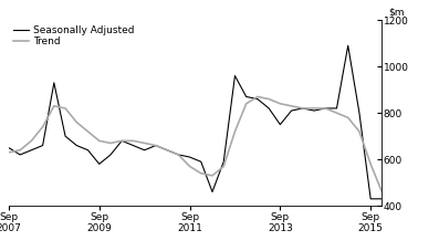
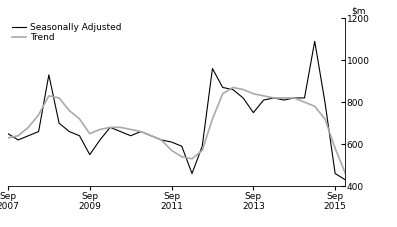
Seasonally Adjusted/Sep 2009: 580 -> 550
Trend/Sep 2009: 680 -> 650
Seasonally Adjusted/Sep 2015: 430 -> 460
